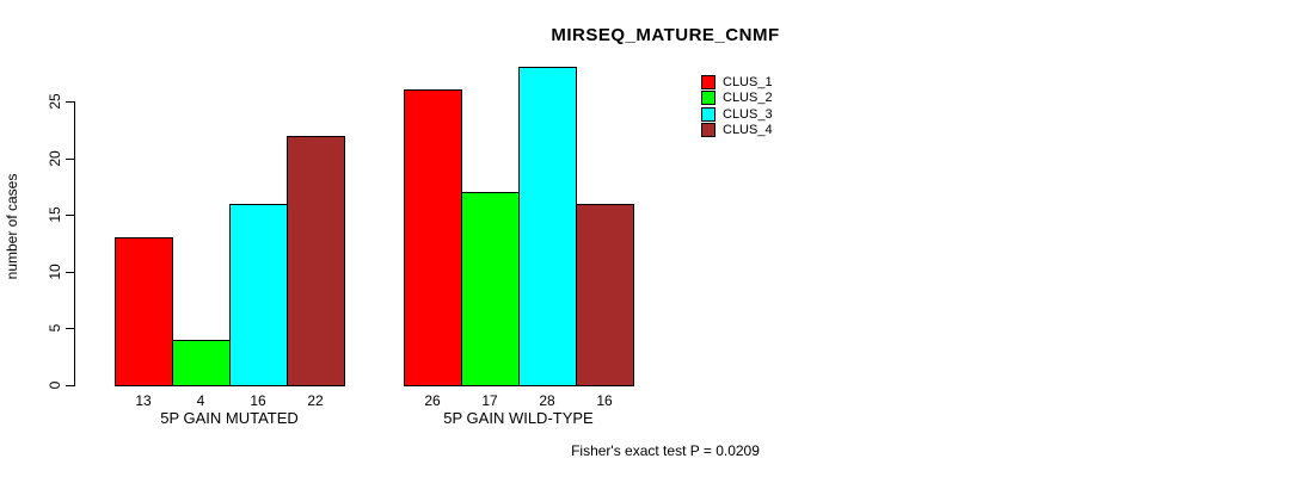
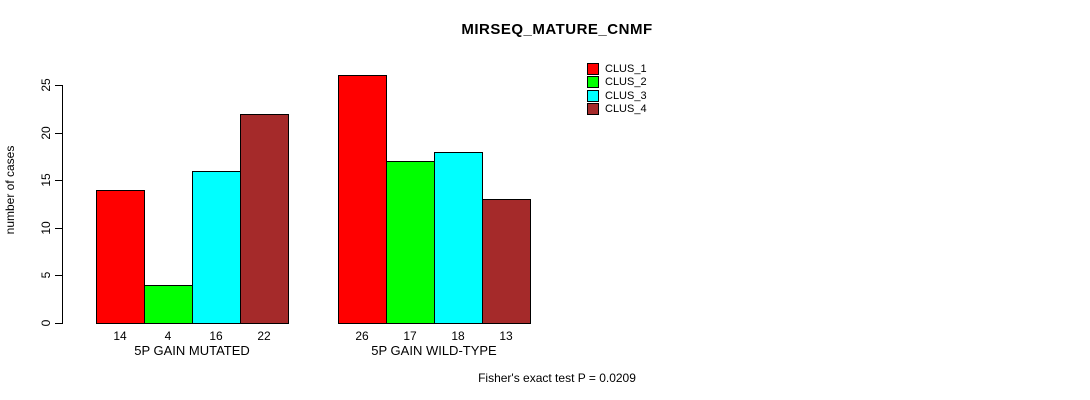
CLUS_1/5P GAIN MUTATED: 13 -> 14
CLUS_3/5P GAIN WILD-TYPE: 28 -> 18
CLUS_4/5P GAIN WILD-TYPE: 16 -> 13
